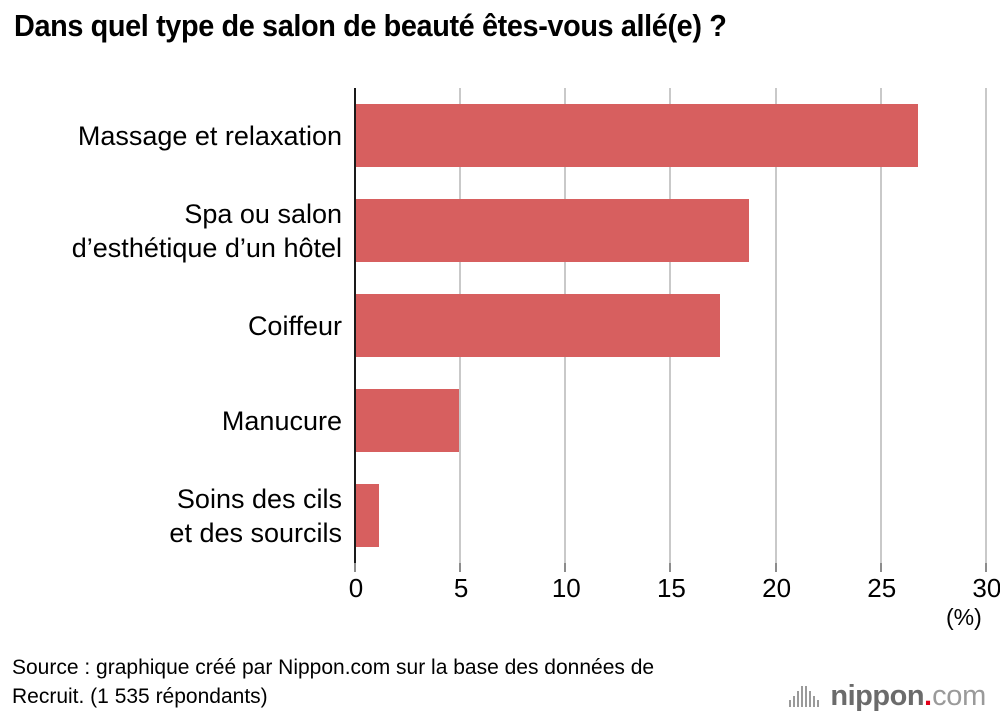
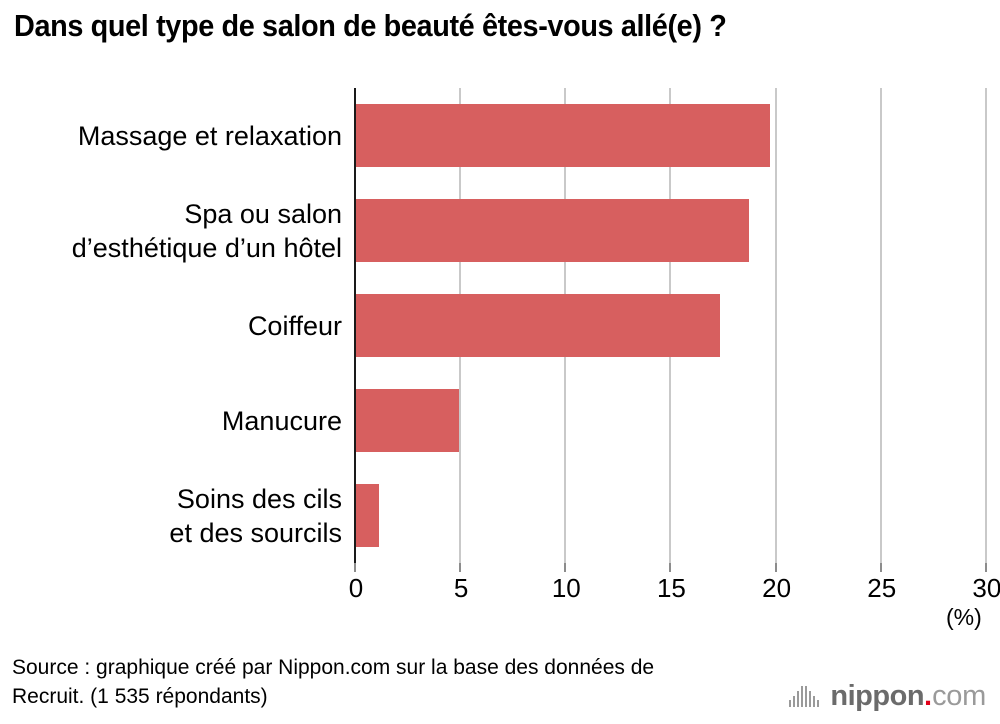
Massage et relaxation: 26.7 -> 19.7
